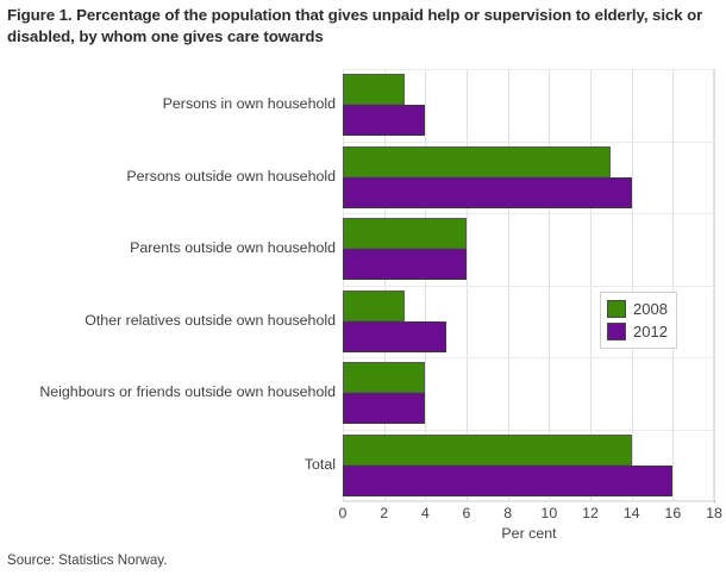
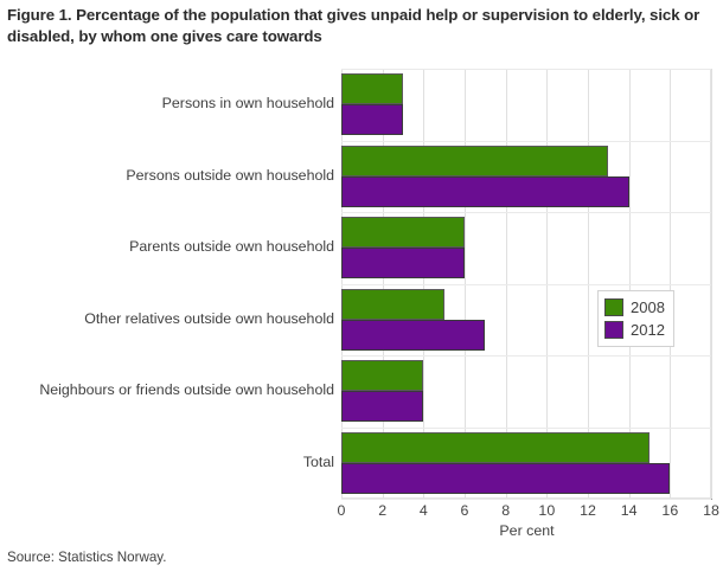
2012/Persons in own household: 4 -> 3
2008/Other relatives outside own household: 3 -> 5
2012/Other relatives outside own household: 5 -> 7
2008/Total: 14 -> 15
